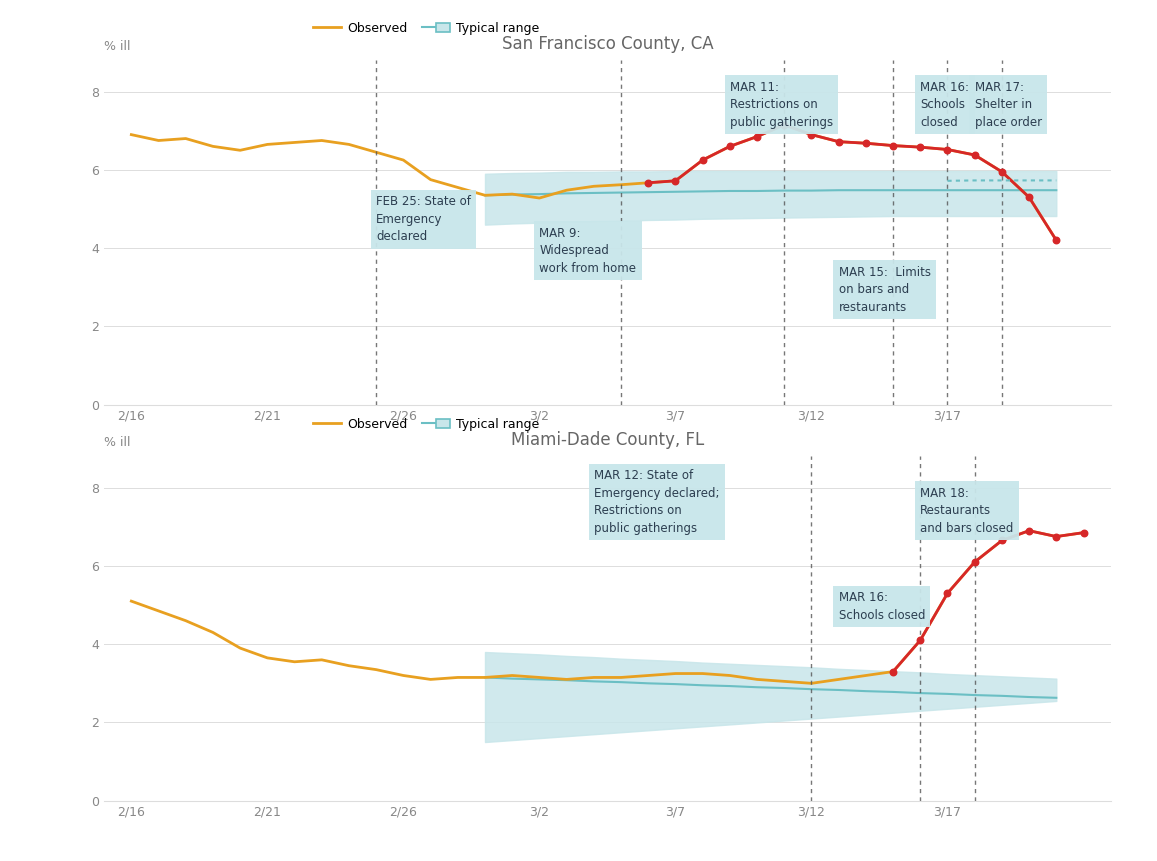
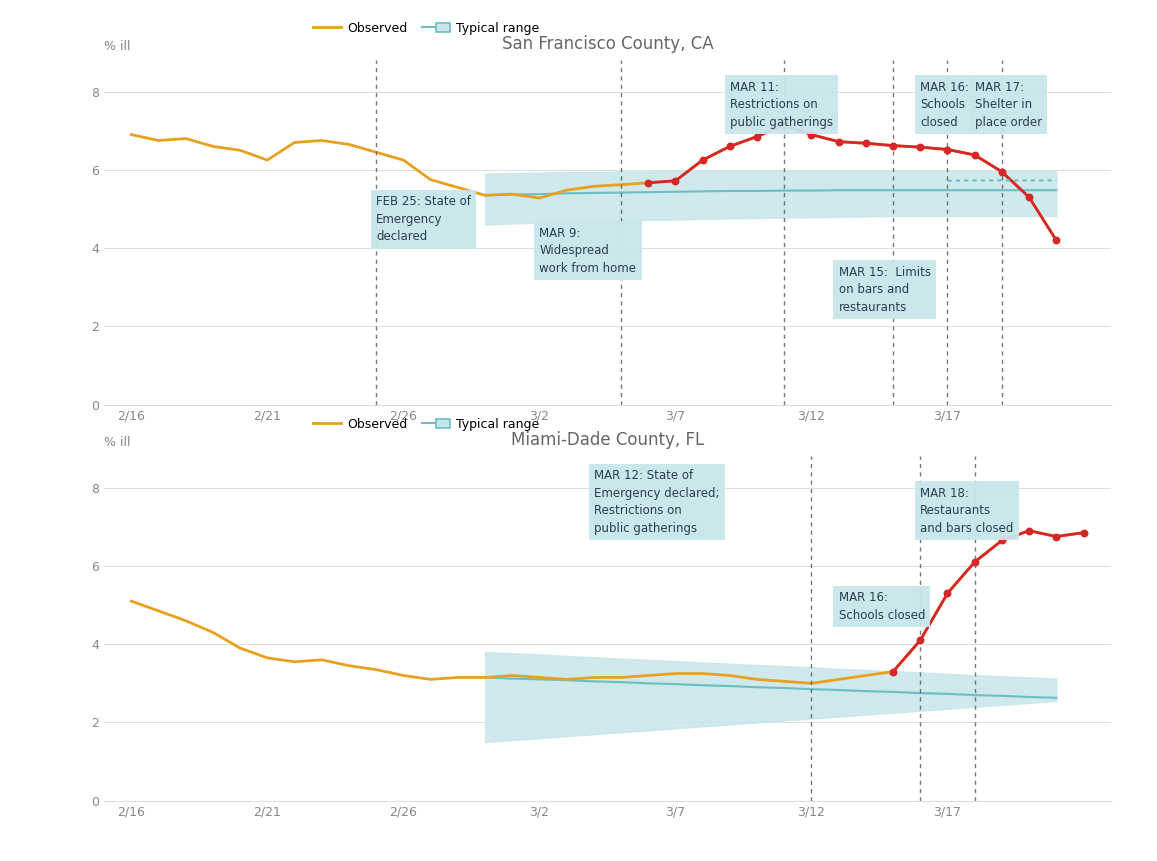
San Francisco County, CA/Observed/2/21: 6.65 -> 6.25
